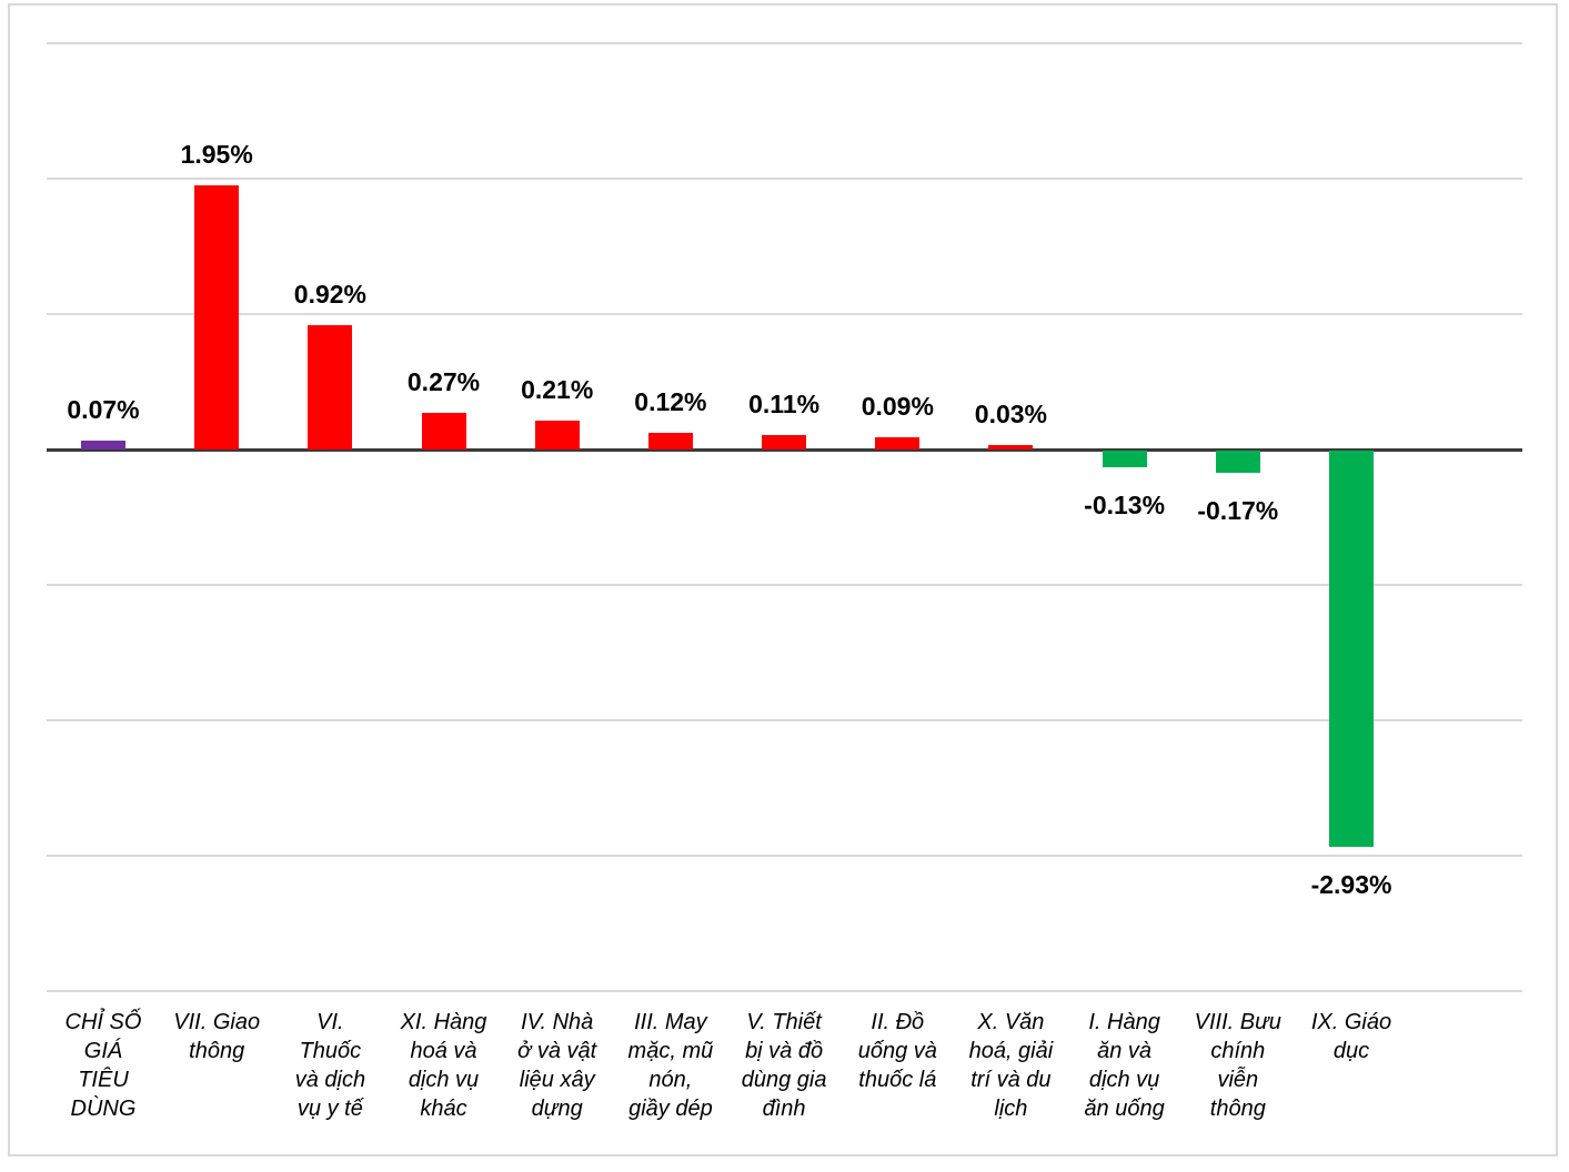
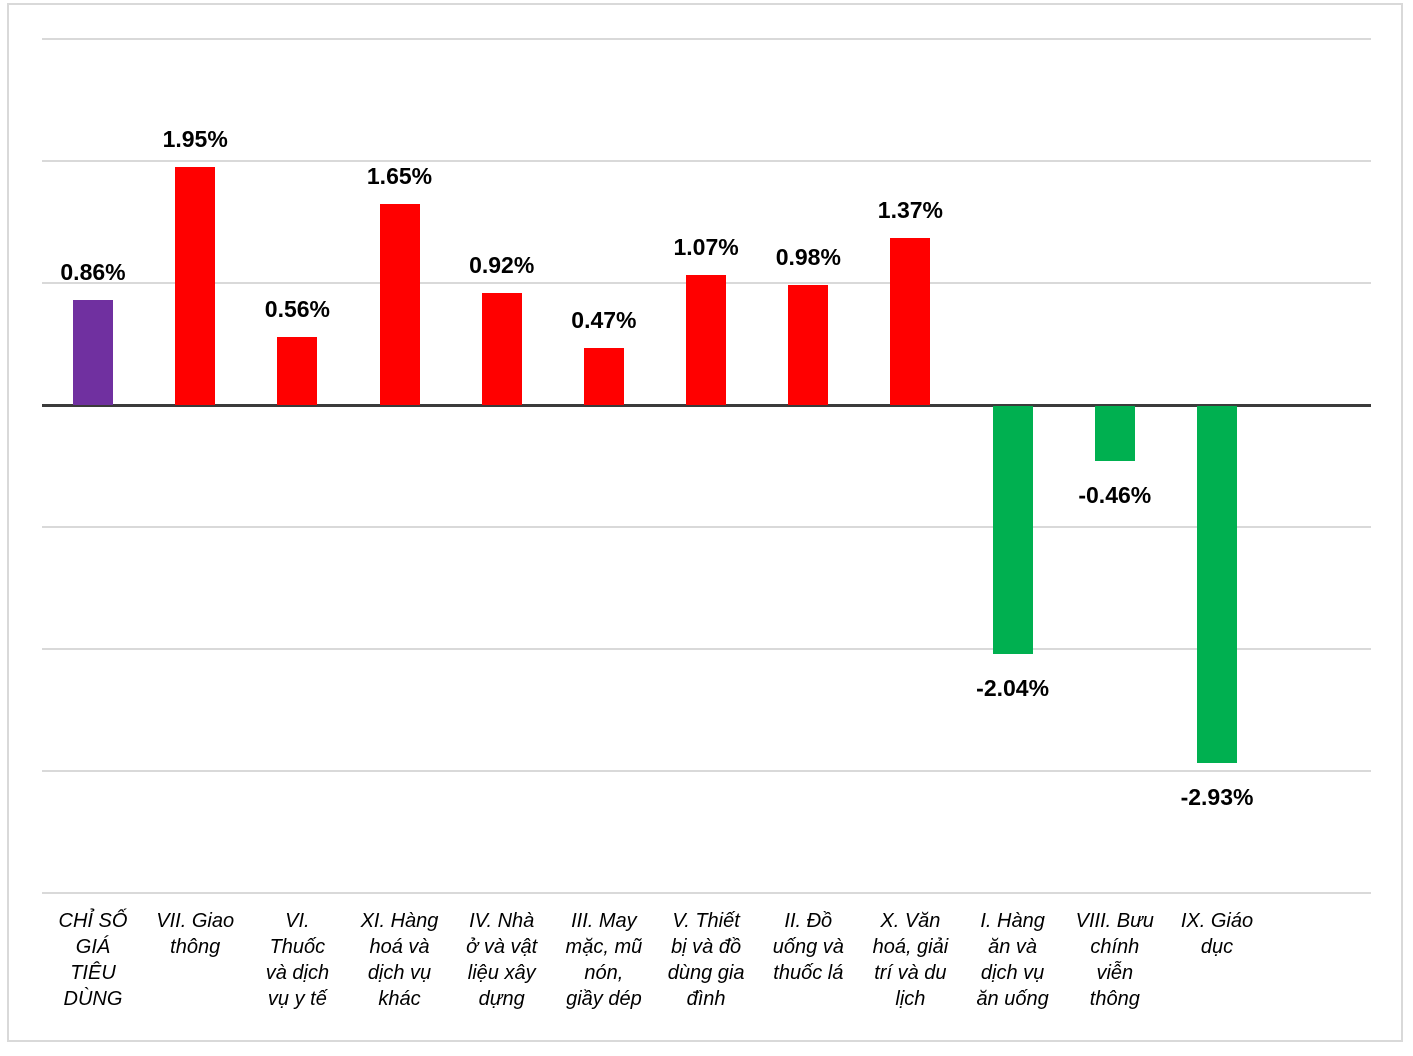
CHỈ SỐ GIÁ TIÊU DÙNG: 0.07% -> 0.86%
VI. Thuốc và dịch vụ y tế: 0.92% -> 0.56%
XI. Hàng hoá và dịch vụ khác: 0.27% -> 1.65%
IV. Nhà ở và vật liệu xây dựng: 0.21% -> 0.92%
III. May mặc, mũ nón, giầy dép: 0.12% -> 0.47%
V. Thiết bị và đồ dùng gia đình: 0.11% -> 1.07%
II. Đồ uống và thuốc lá: 0.09% -> 0.98%
X. Văn hoá, giải trí và du lịch: 0.03% -> 1.37%
I. Hàng ăn và dịch vụ ăn uống: -0.13% -> -2.04%
VIII. Bưu chính viễn thông: -0.17% -> -0.46%
